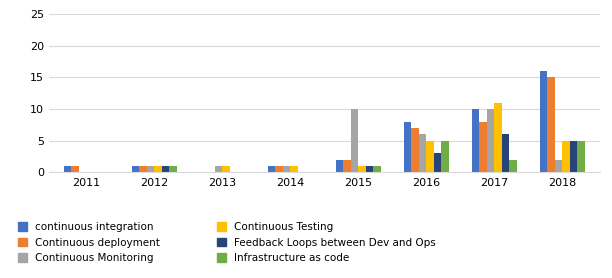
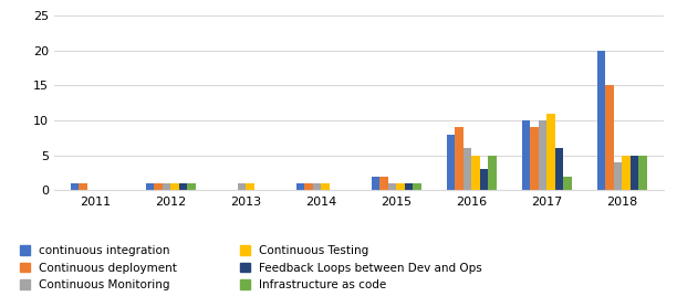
Continuous Monitoring/2015: 10 -> 1
Continuous deployment/2016: 7 -> 9
Continuous deployment/2017: 8 -> 9
continuous integration/2018: 16 -> 20
Continuous Monitoring/2018: 2 -> 4
